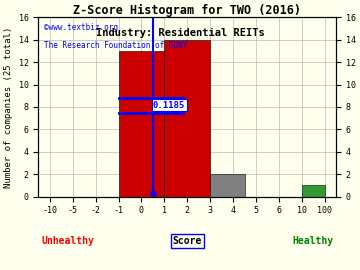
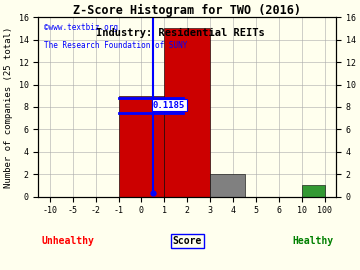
0: 13 -> 9
2: 14 -> 15
